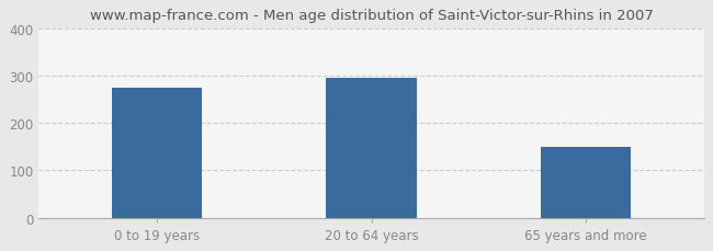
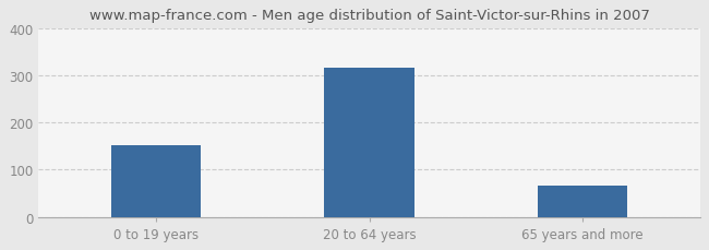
0 to 19 years: 275 -> 152
20 to 64 years: 295 -> 317
65 years and more: 150 -> 66
